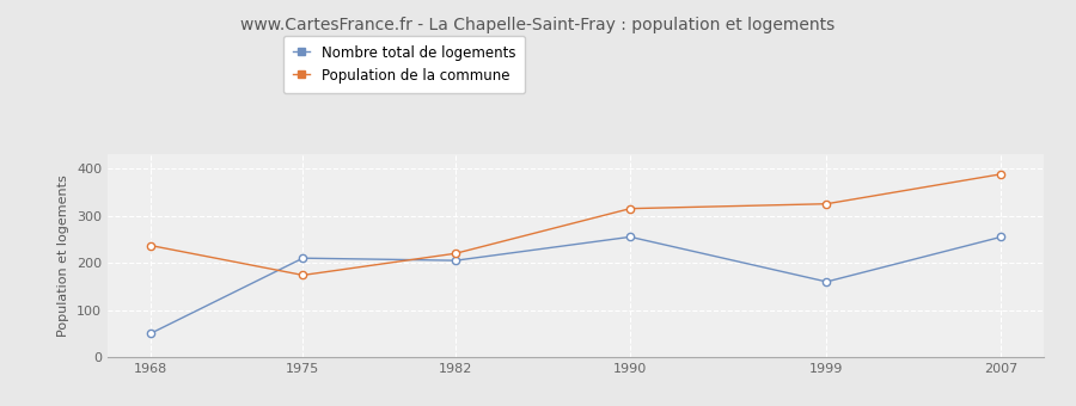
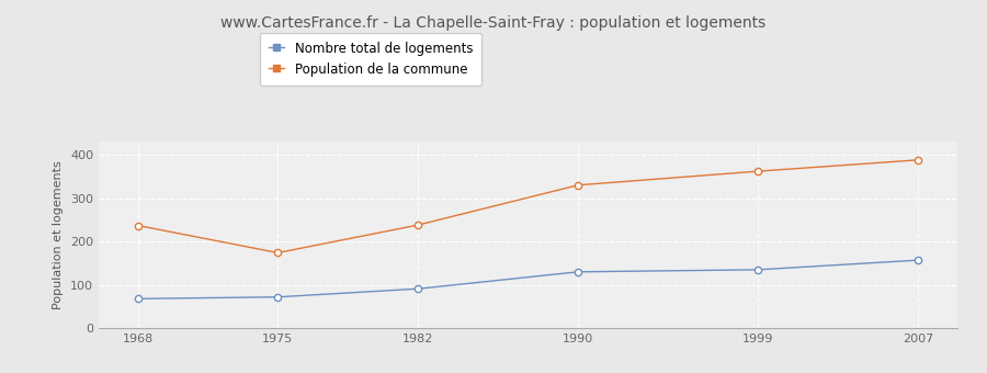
Nombre total de logements/1968: 50 -> 68
Nombre total de logements/1975: 210 -> 72
Nombre total de logements/1982: 205 -> 91
Population de la commune/1982: 220 -> 238
Nombre total de logements/1990: 255 -> 130
Population de la commune/1990: 315 -> 330
Nombre total de logements/1999: 160 -> 135
Population de la commune/1999: 325 -> 362
Nombre total de logements/2007: 255 -> 157
